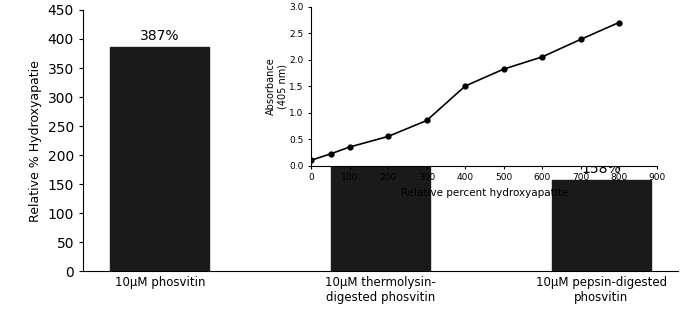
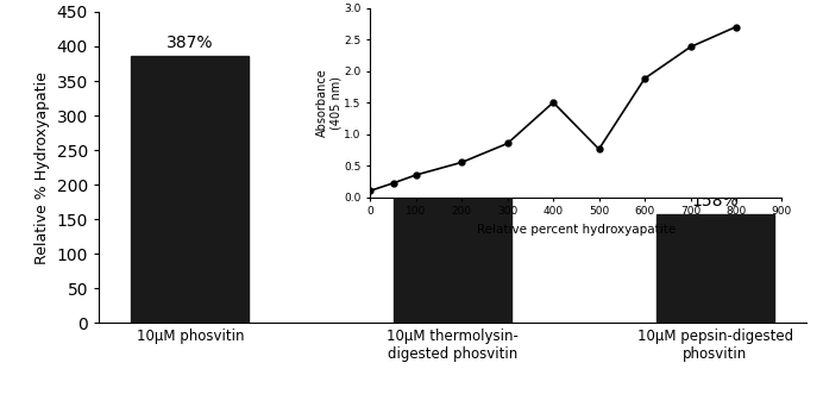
500: 1.82 -> 0.76
600: 2.05 -> 1.88
